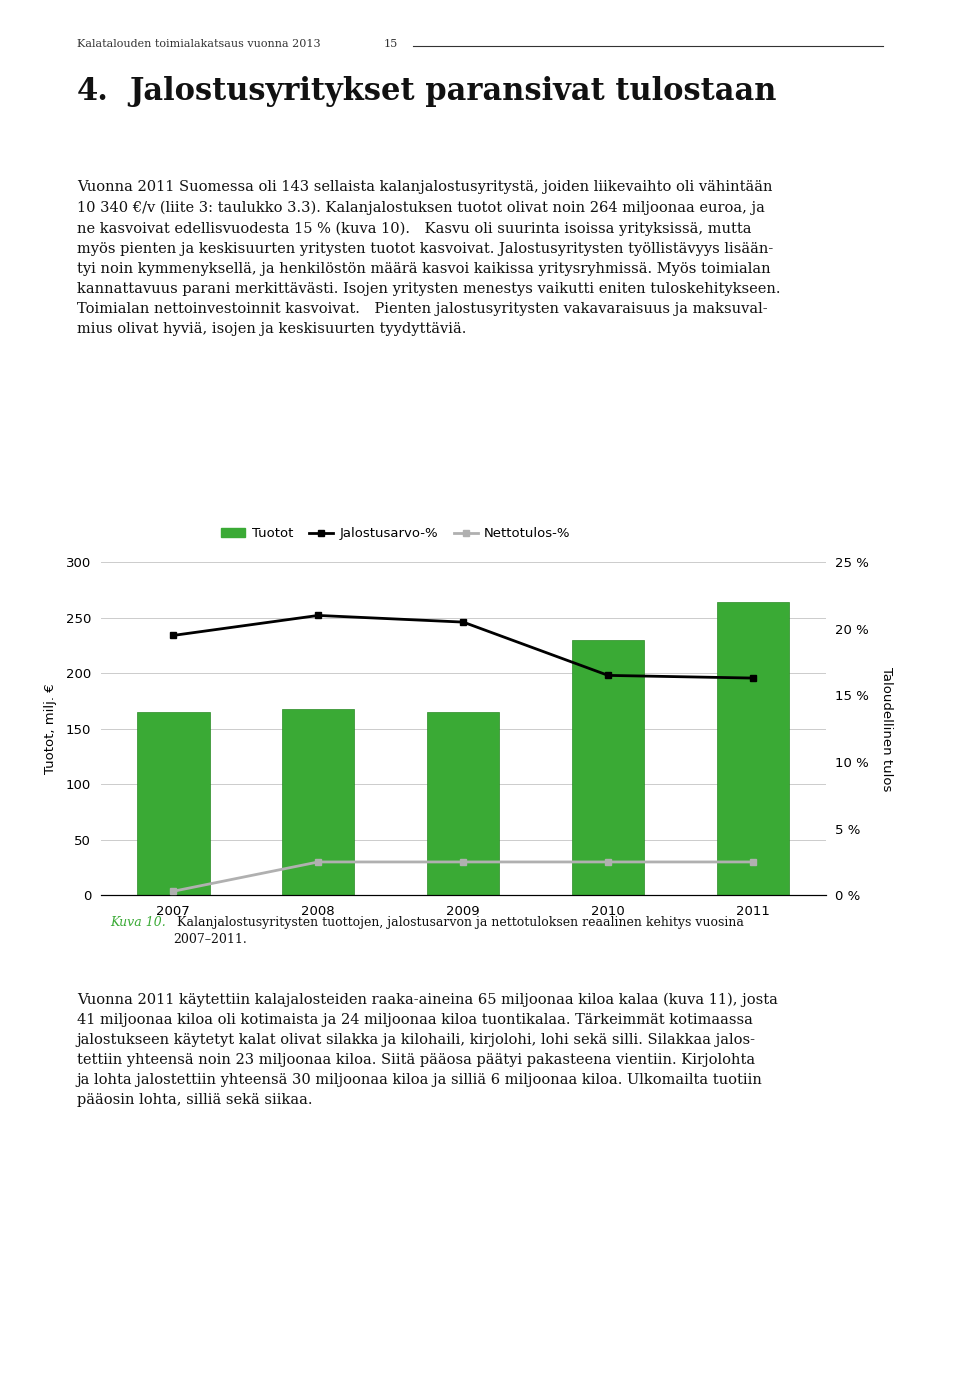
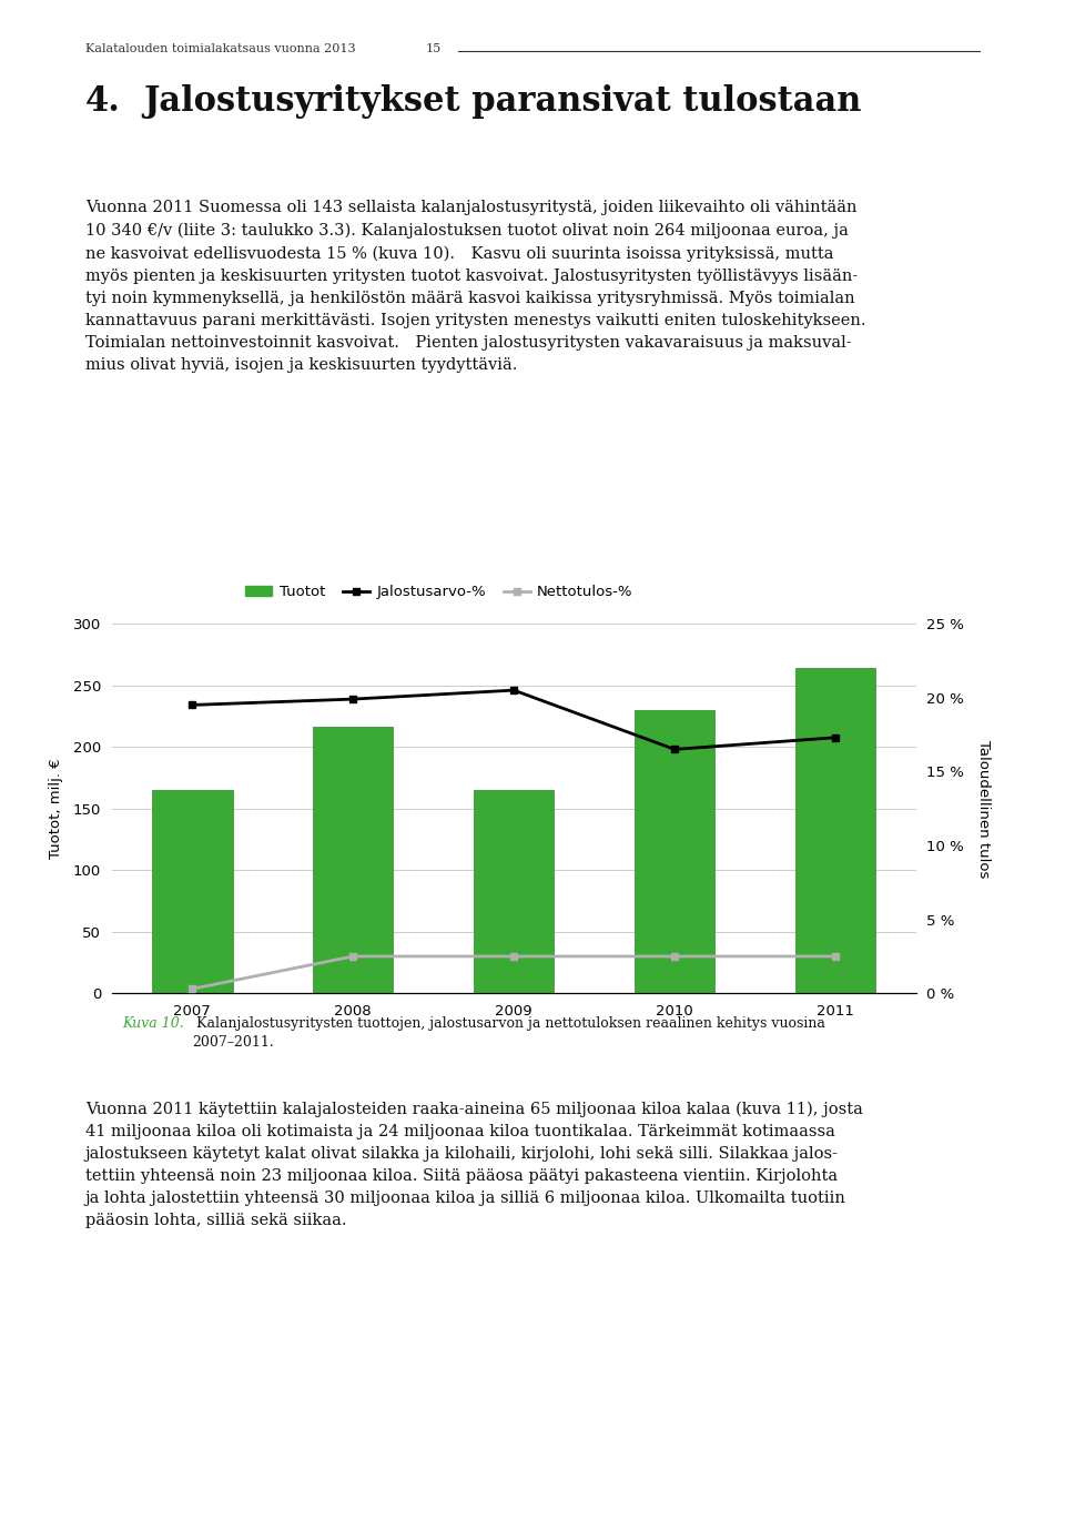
Tuotot/2008: 168 -> 216
Jalostusarvo-%/2008: 21.0 % -> 19.9 %
Jalostusarvo-%/2011: 16.3 % -> 17.3 %
